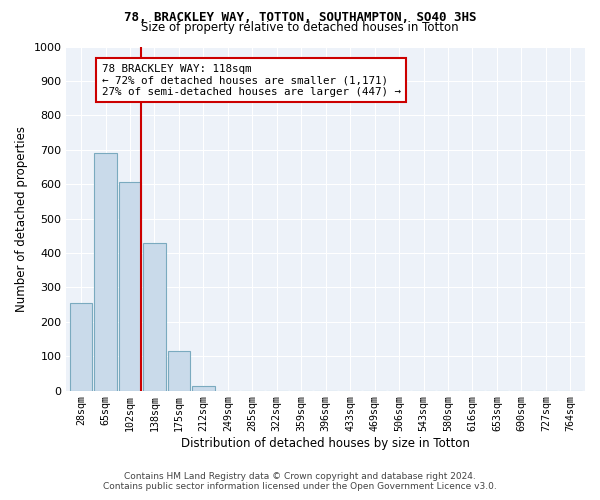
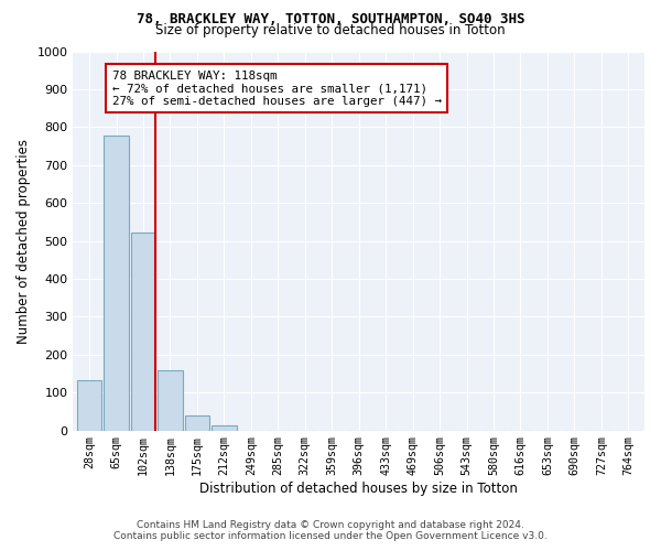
28sqm: 255 -> 133
65sqm: 690 -> 778
102sqm: 605 -> 523
138sqm: 430 -> 158
175sqm: 115 -> 40
